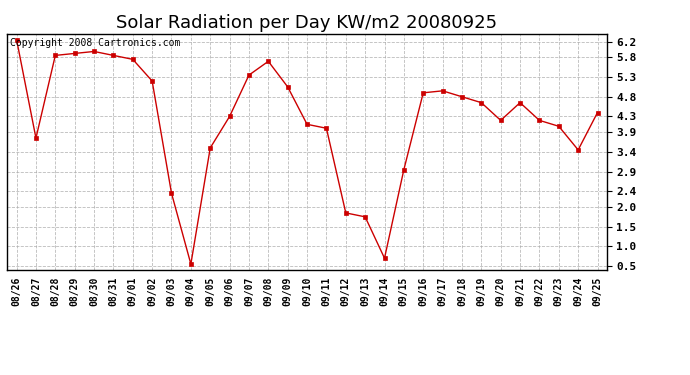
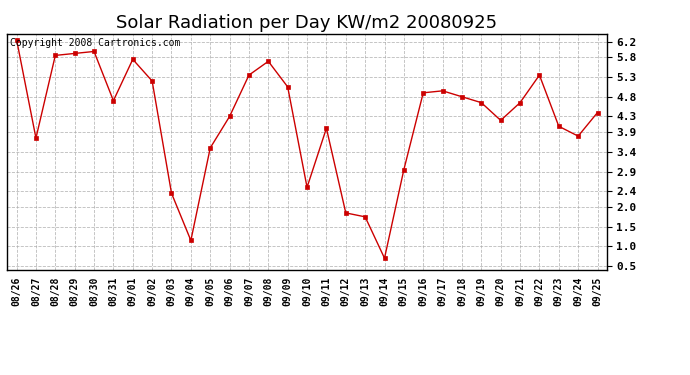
08/31: 5.85 -> 4.70
09/04: 0.55 -> 1.15
09/10: 4.10 -> 2.50
09/22: 4.20 -> 5.35
09/24: 3.45 -> 3.80
